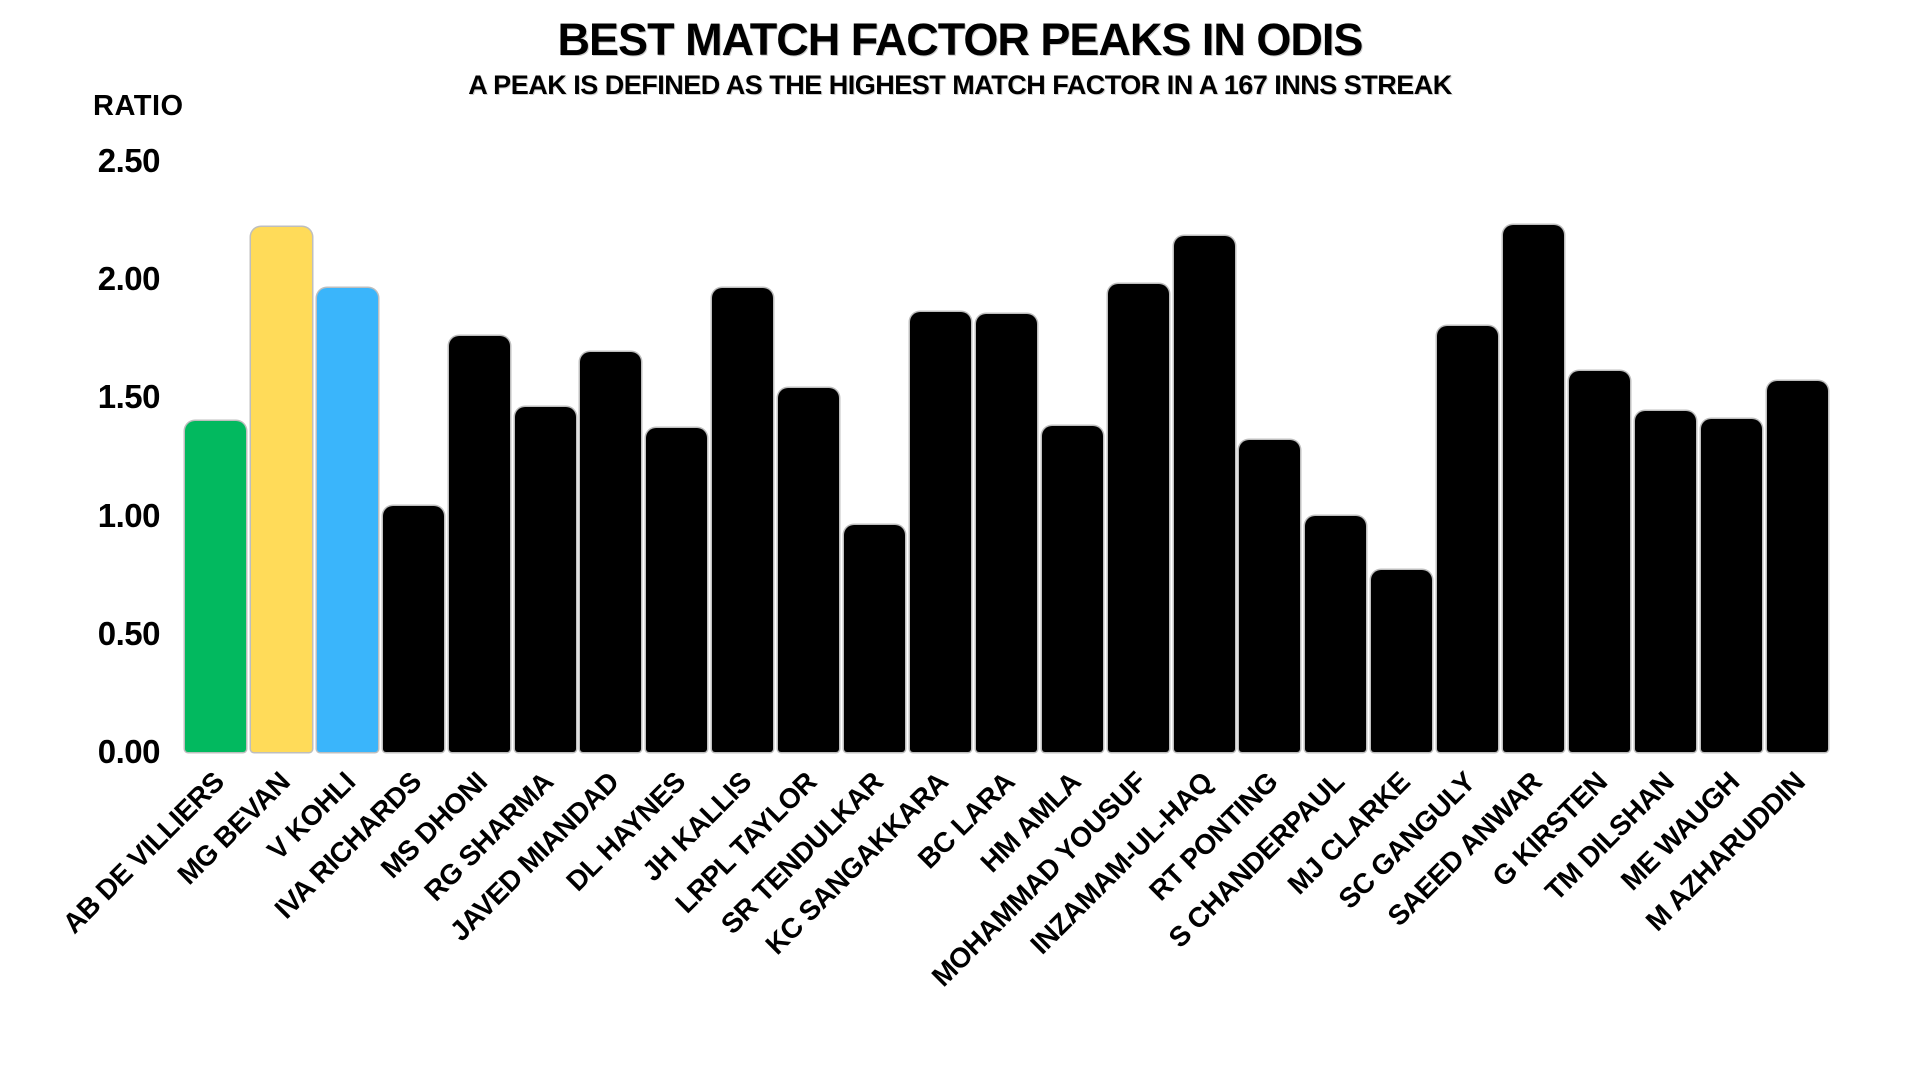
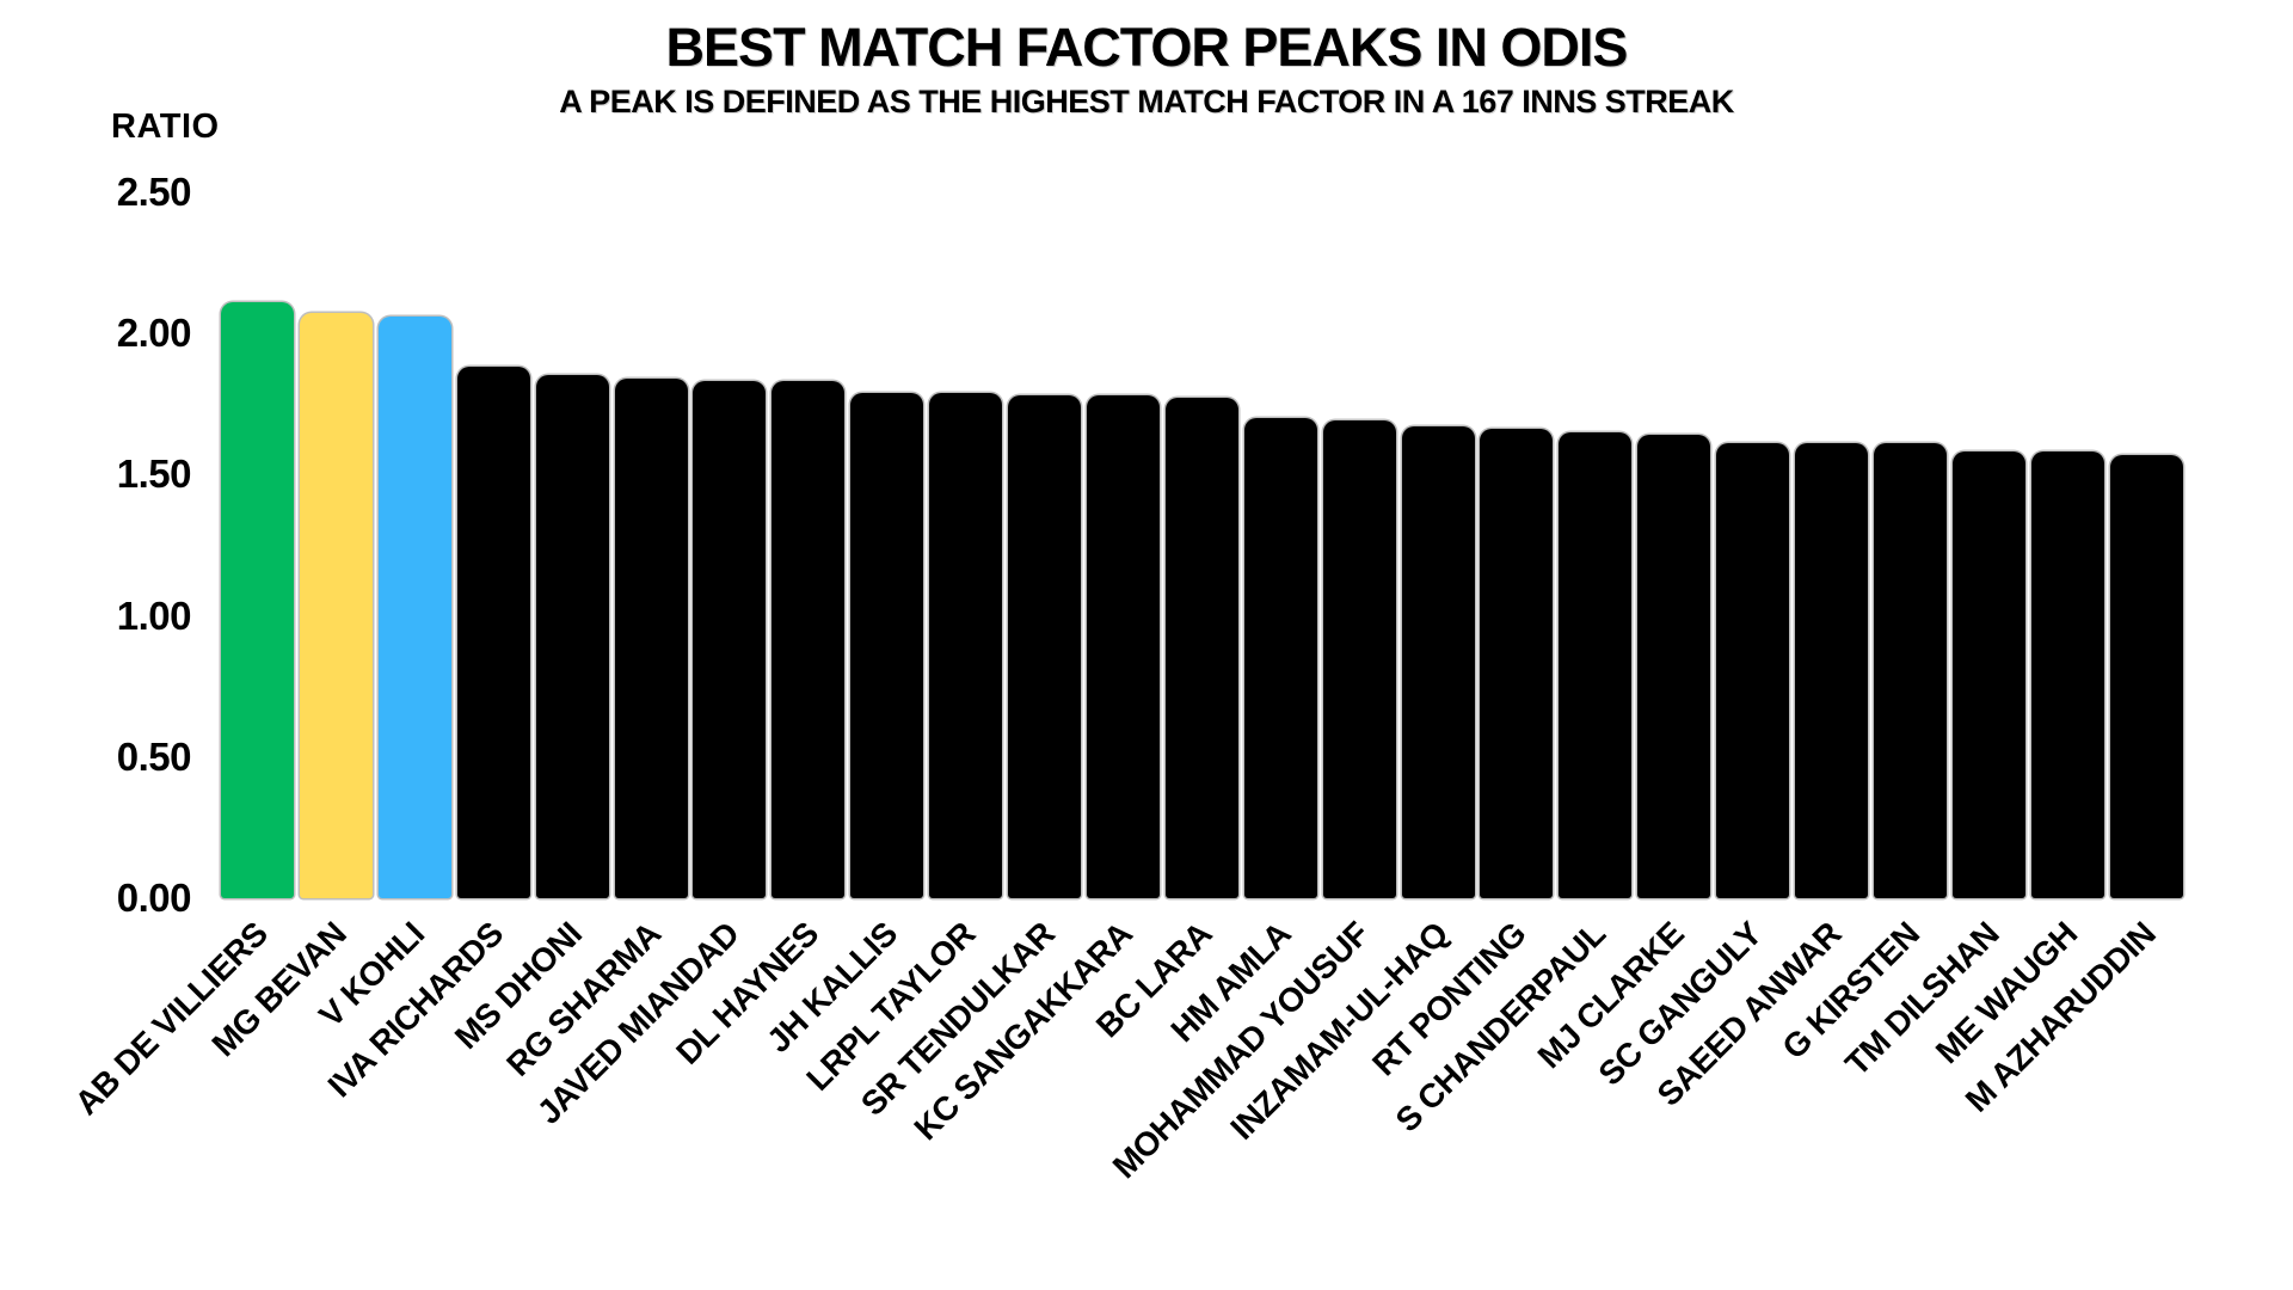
AB DE VILLIERS: 1.40 -> 2.11
MG BEVAN: 2.22 -> 2.07
V KOHLI: 1.96 -> 2.06
IVA RICHARDS: 1.04 -> 1.88
MS DHONI: 1.76 -> 1.85
RG SHARMA: 1.46 -> 1.84
JAVED MIANDAD: 1.69 -> 1.83
DL HAYNES: 1.37 -> 1.83
JH KALLIS: 1.96 -> 1.79
LRPL TAYLOR: 1.54 -> 1.79
SR TENDULKAR: 0.96 -> 1.78
KC SANGAKKARA: 1.86 -> 1.78
BC LARA: 1.85 -> 1.77
HM AMLA: 1.38 -> 1.70
MOHAMMAD YOUSUF: 1.98 -> 1.69
INZAMAM-UL-HAQ: 2.18 -> 1.67
RT PONTING: 1.32 -> 1.66
S CHANDERPAUL: 1.00 -> 1.65
MJ CLARKE: 0.77 -> 1.64
SC GANGULY: 1.80 -> 1.61
SAEED ANWAR: 2.23 -> 1.61
TM DILSHAN: 1.44 -> 1.58
ME WAUGH: 1.41 -> 1.58
